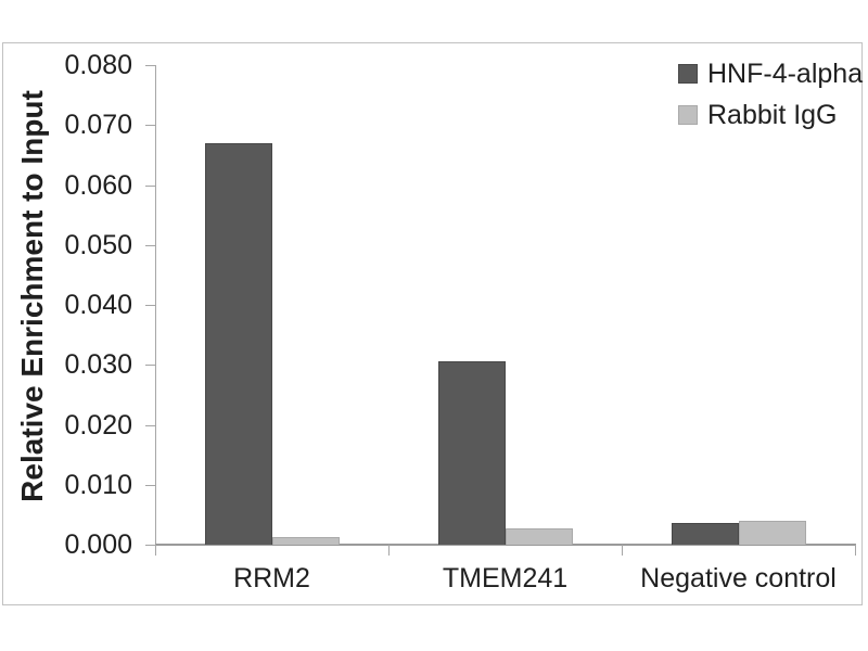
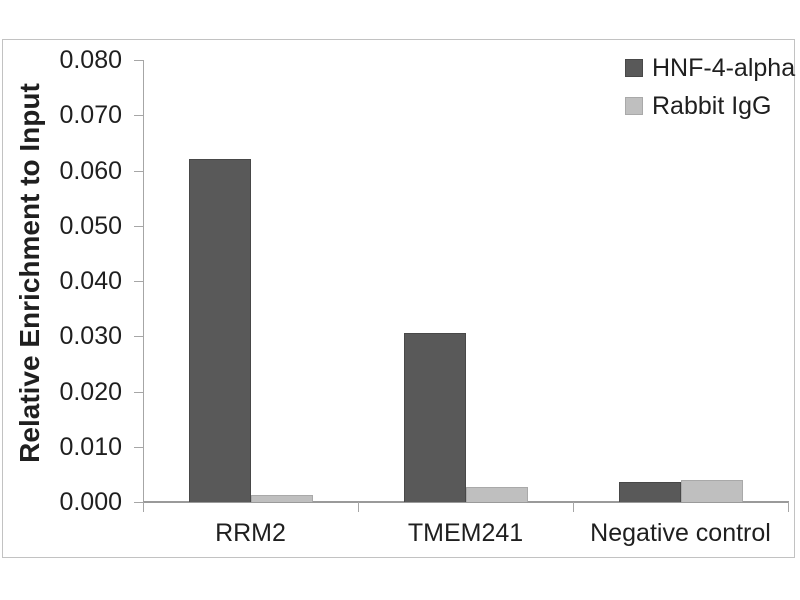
HNF-4-alpha/RRM2: 0.067 -> 0.062
